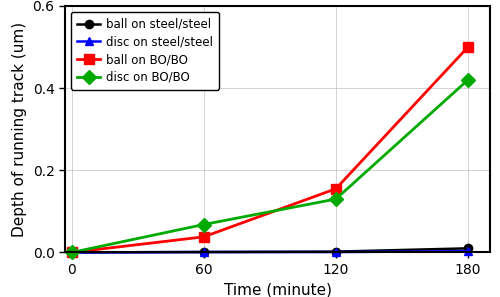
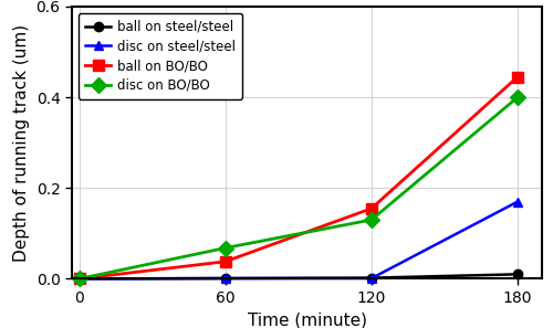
disc on steel/steel/180: 0.003 -> 0.170
ball on BO/BO/180: 0.500 -> 0.445
disc on BO/BO/180: 0.420 -> 0.400
